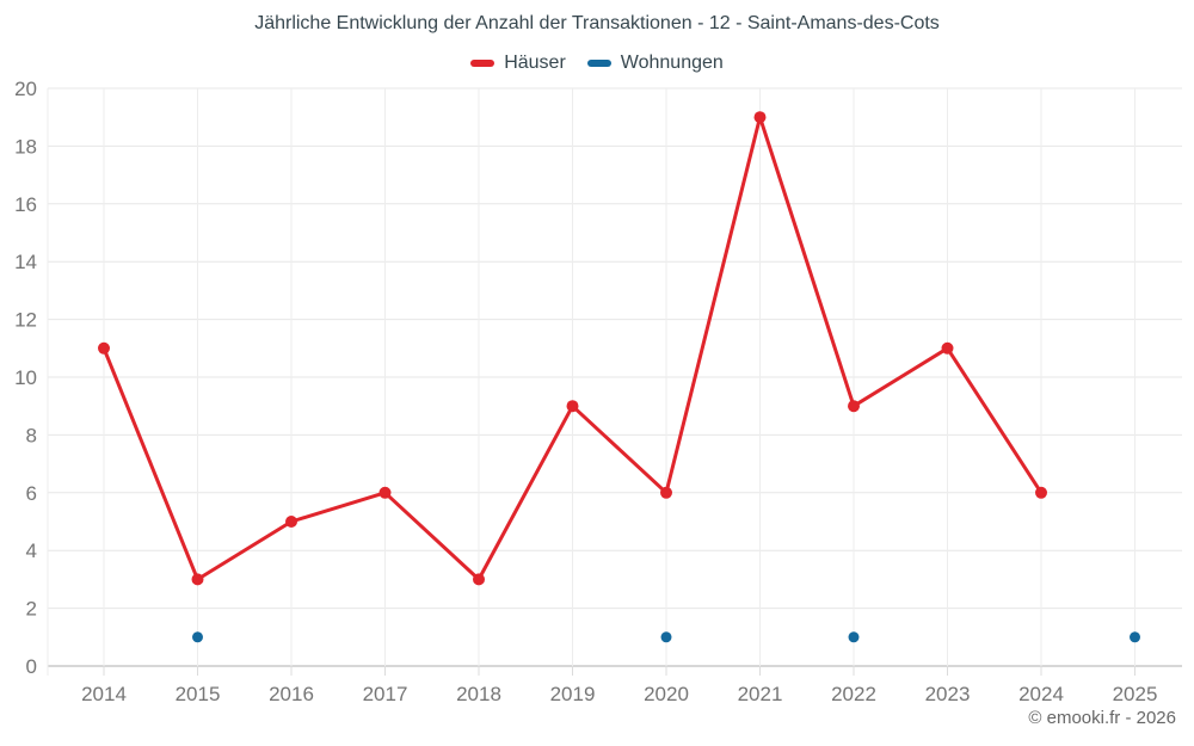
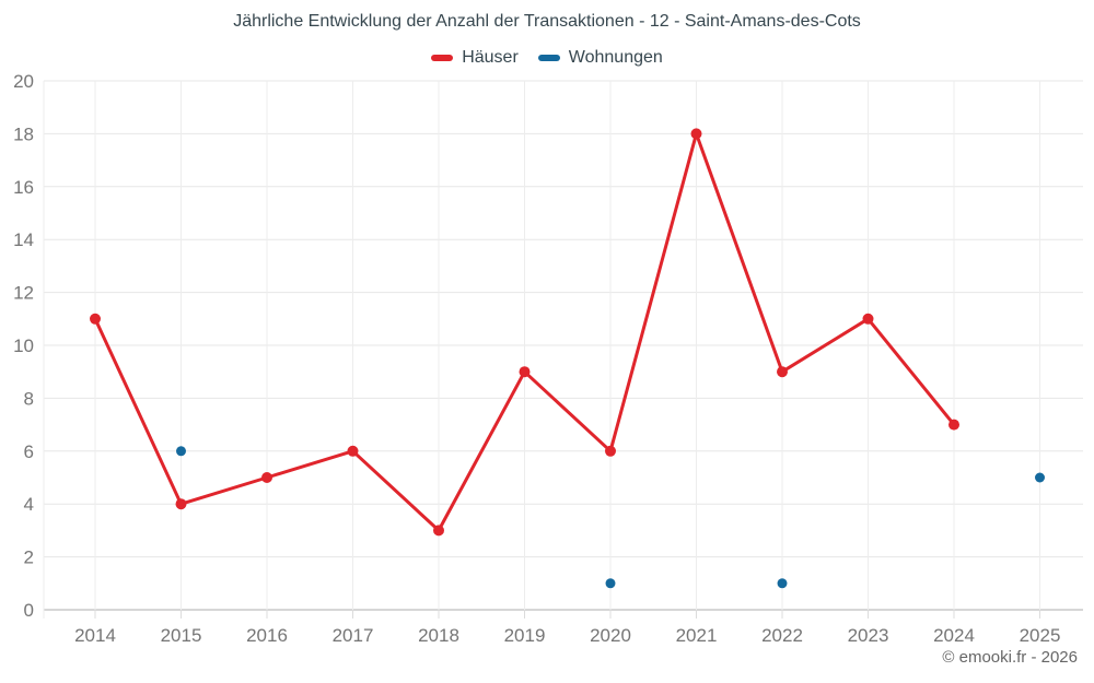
Häuser/2015: 3 -> 4
Wohnungen/2015: 1 -> 6
Häuser/2021: 19 -> 18
Häuser/2024: 6 -> 7
Wohnungen/2025: 1 -> 5
